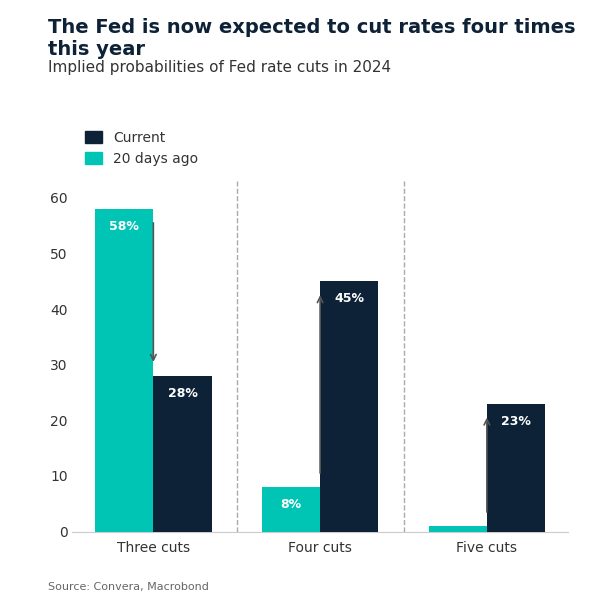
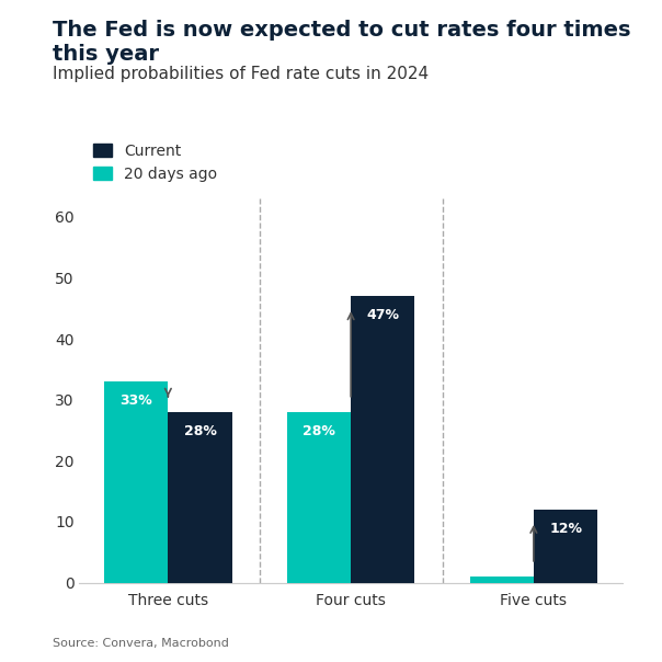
20 days ago/Three cuts: 58% -> 33%
20 days ago/Four cuts: 8% -> 28%
Current/Four cuts: 45% -> 47%
Current/Five cuts: 23% -> 12%
